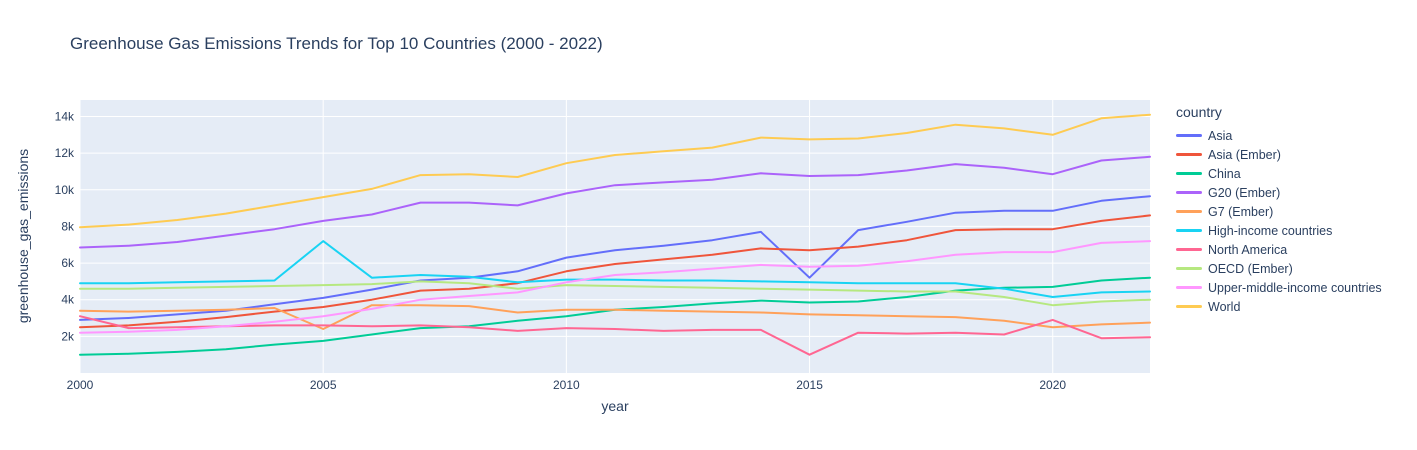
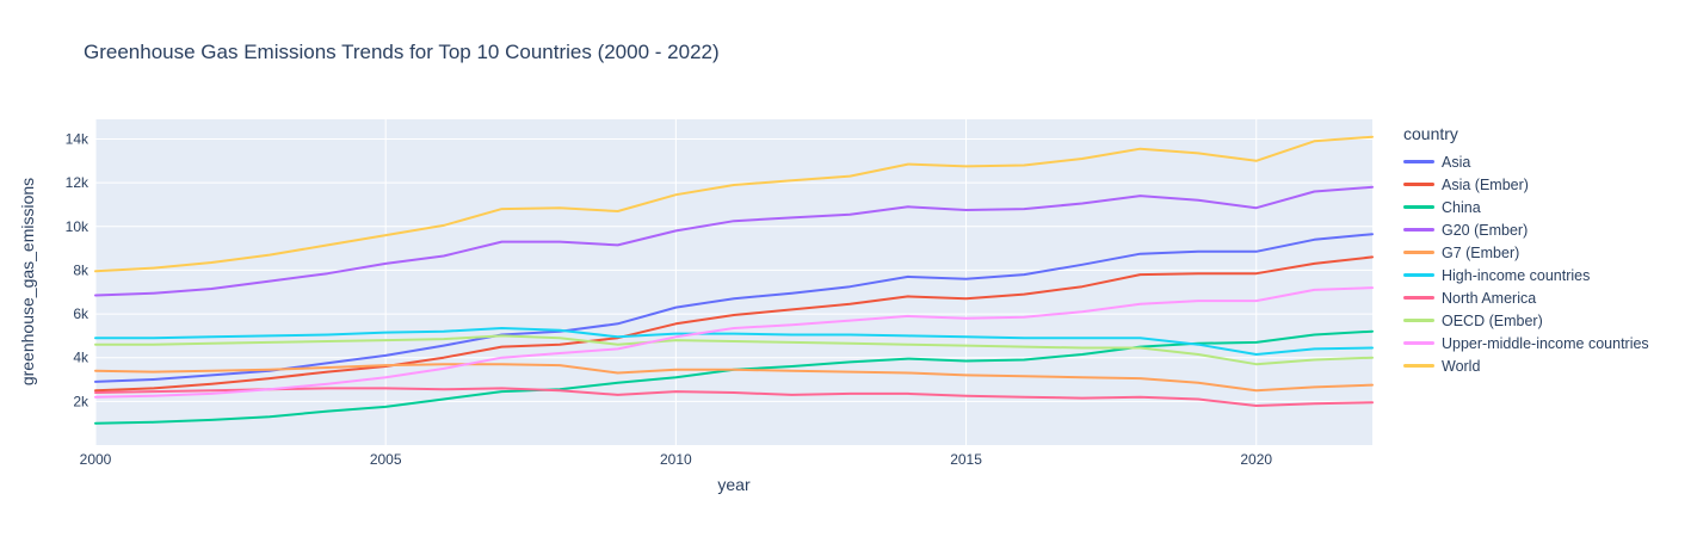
North America/2000: 3.1k -> 2.4k
G7 (Ember)/2005: 2.4k -> 3.6k
High-income countries/2005: 7.2k -> 5.2k
Asia/2015: 5.2k -> 7.6k
North America/2015: 1.0k -> 2.2k
North America/2020: 2.9k -> 1.8k
